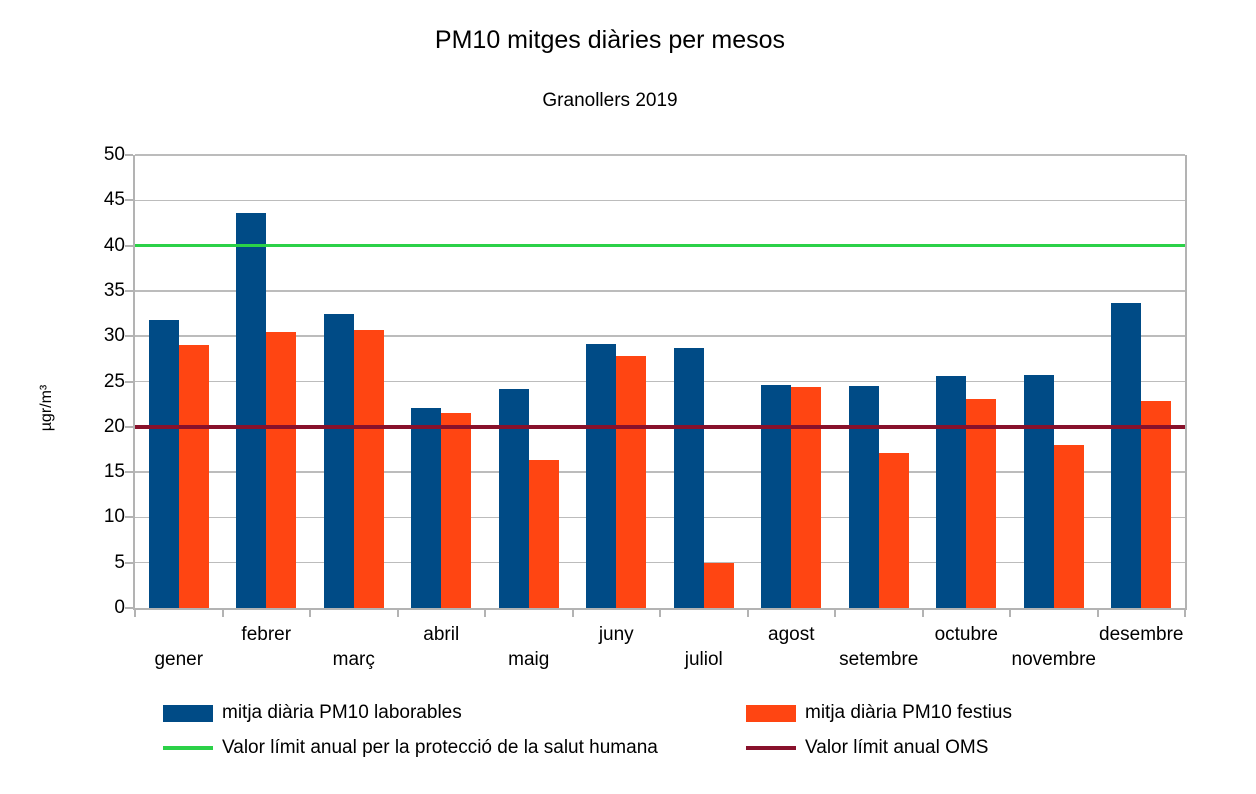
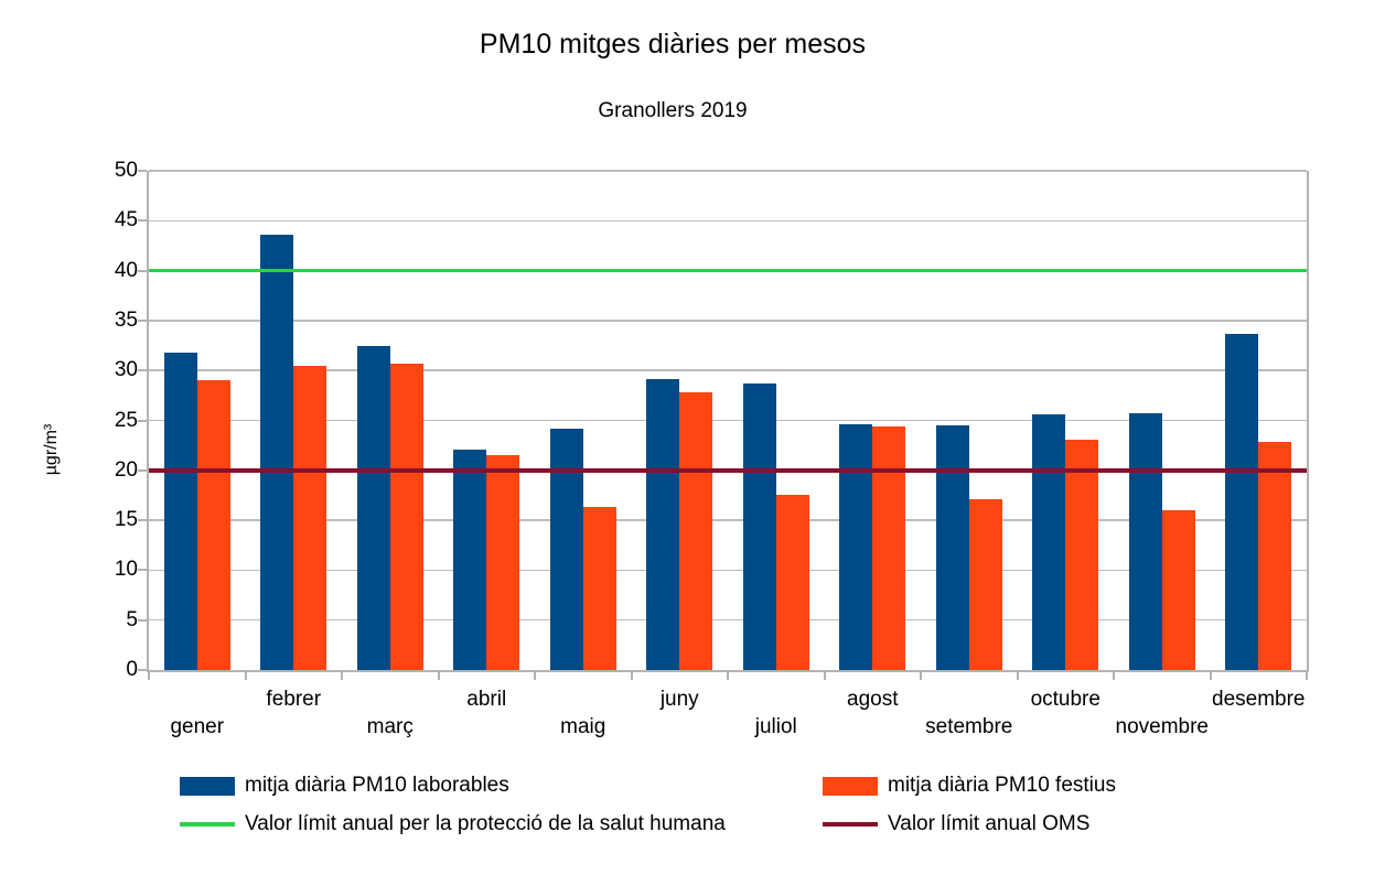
mitja diària PM10 festius/juliol: 5 -> 18
mitja diària PM10 festius/novembre: 18 -> 16
